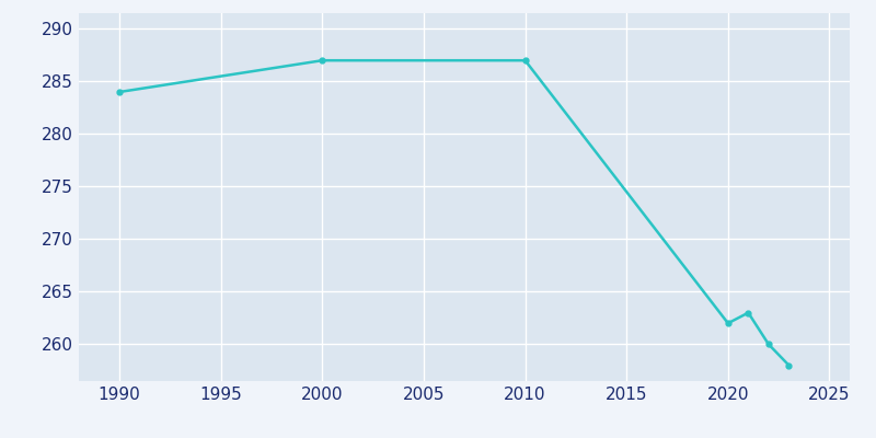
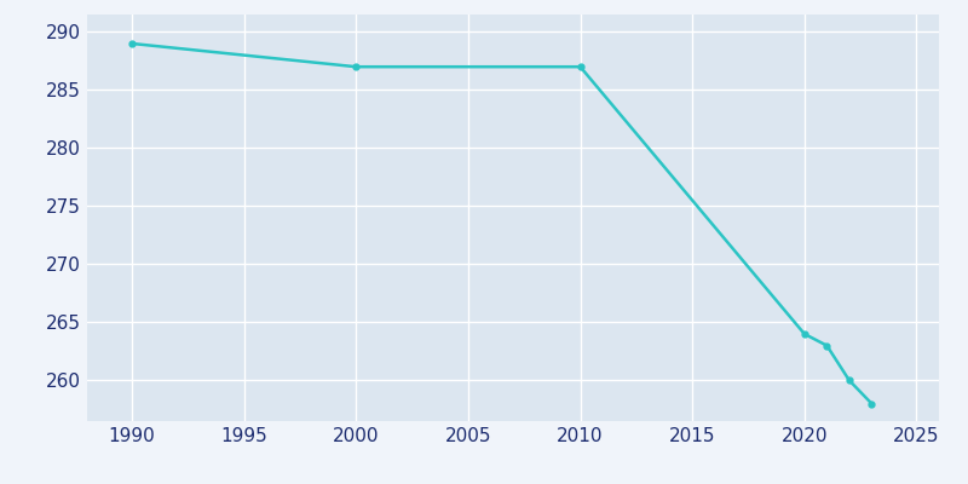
1990: 284 -> 289
2020: 262 -> 264
